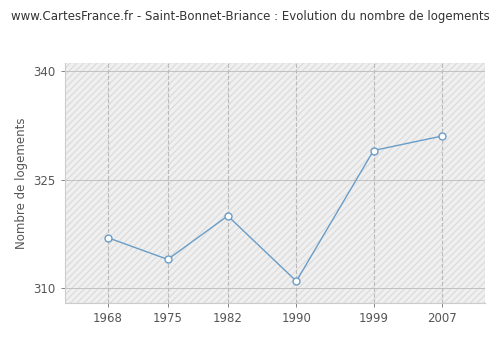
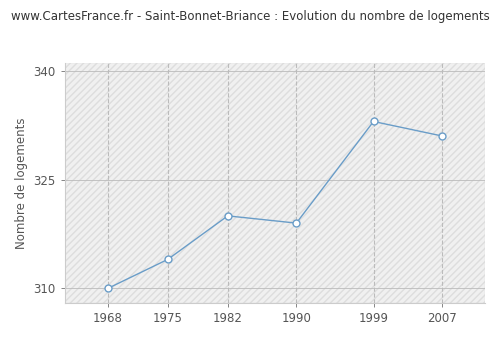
1968: 317 -> 310
1990: 311 -> 319
1999: 329 -> 333
